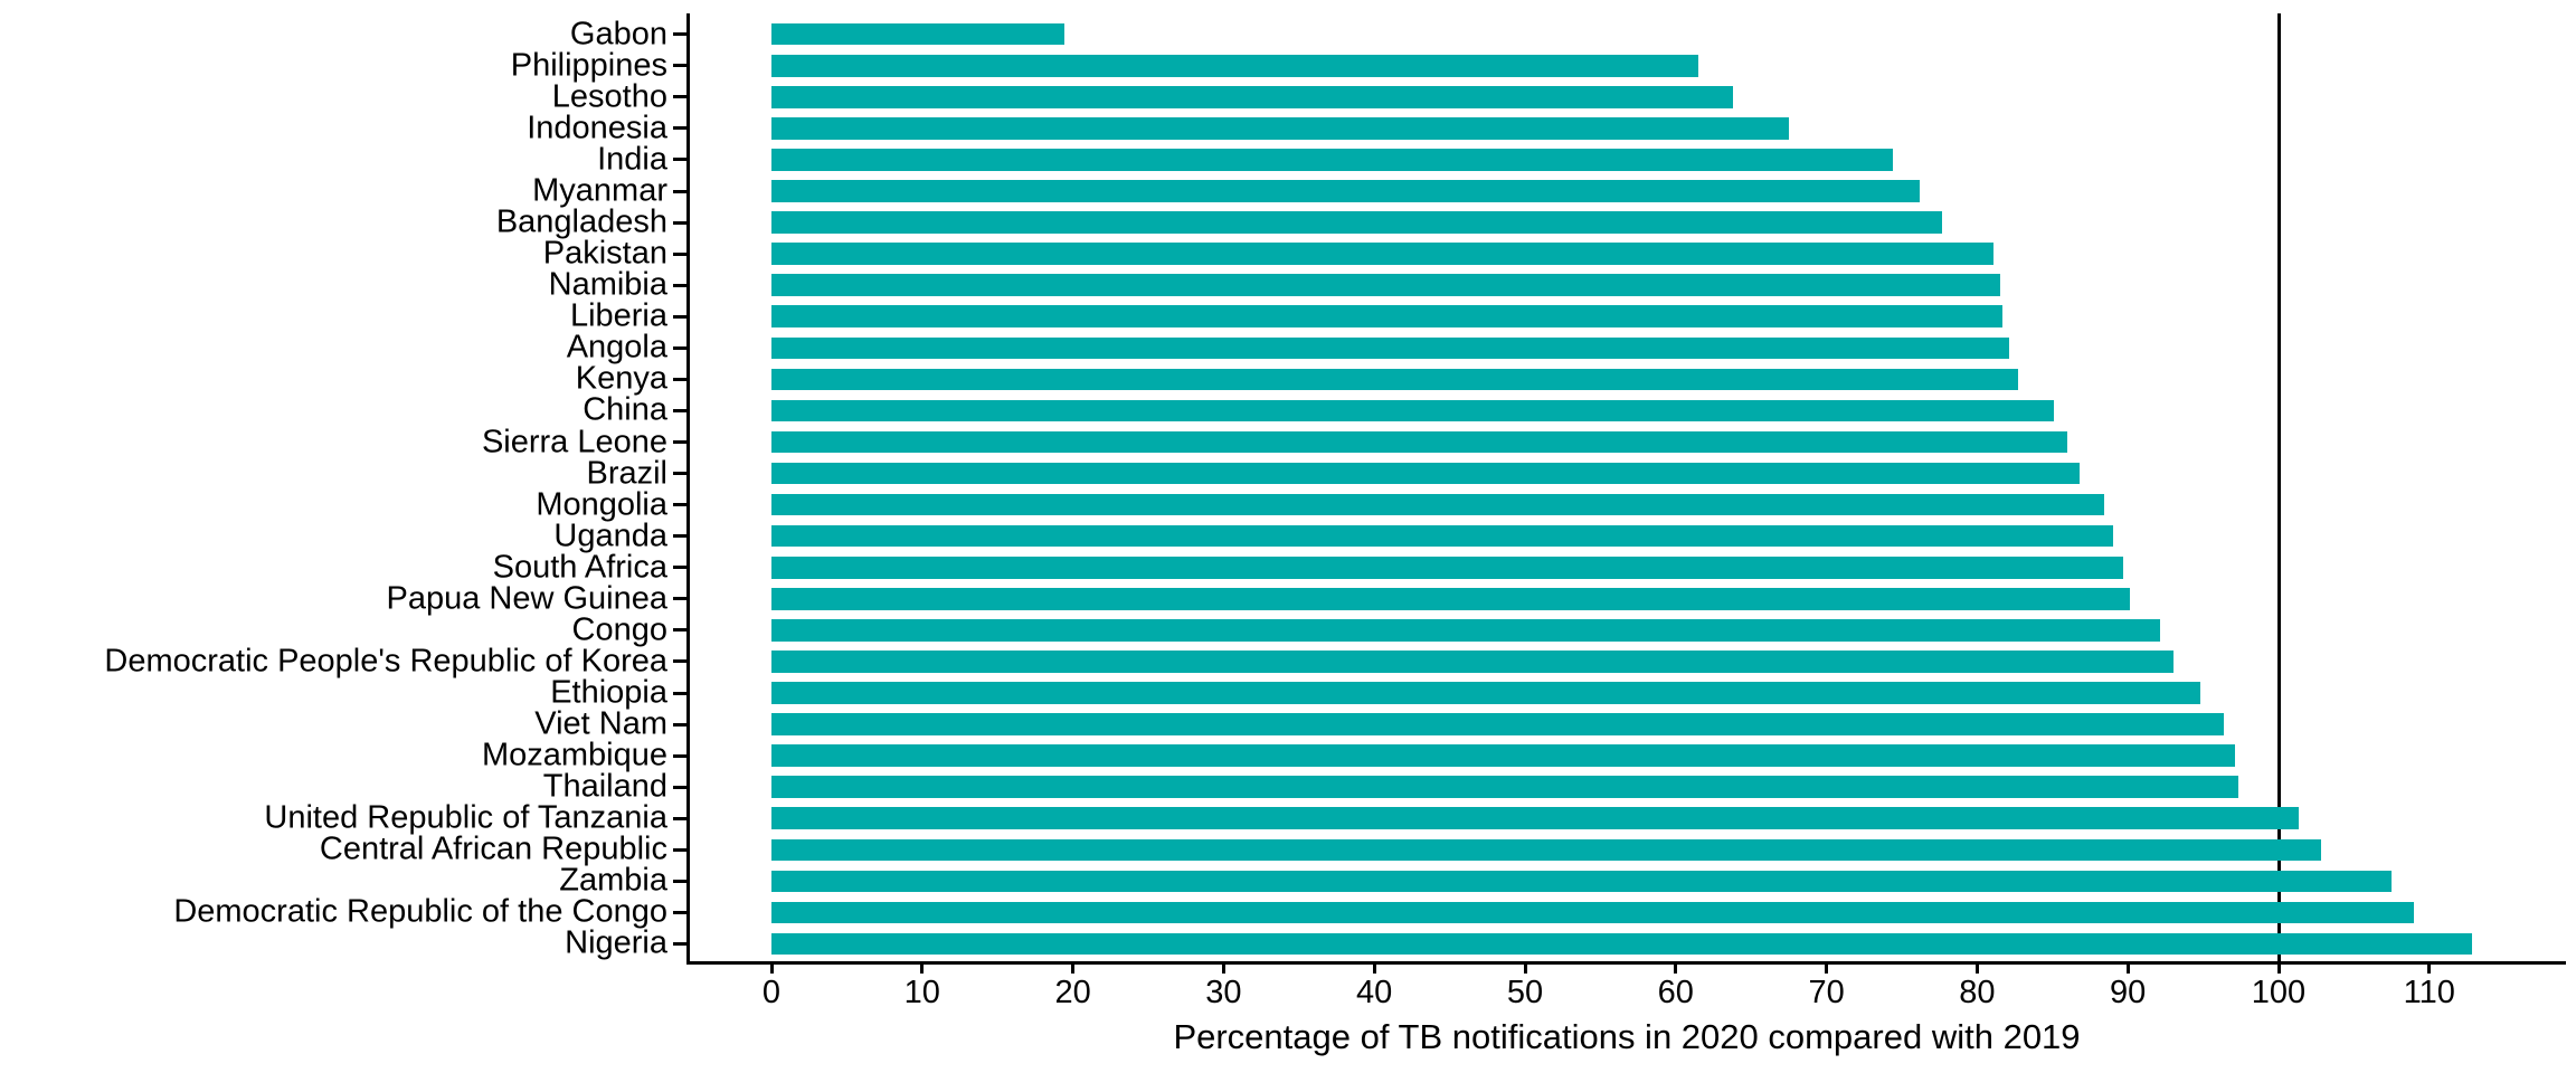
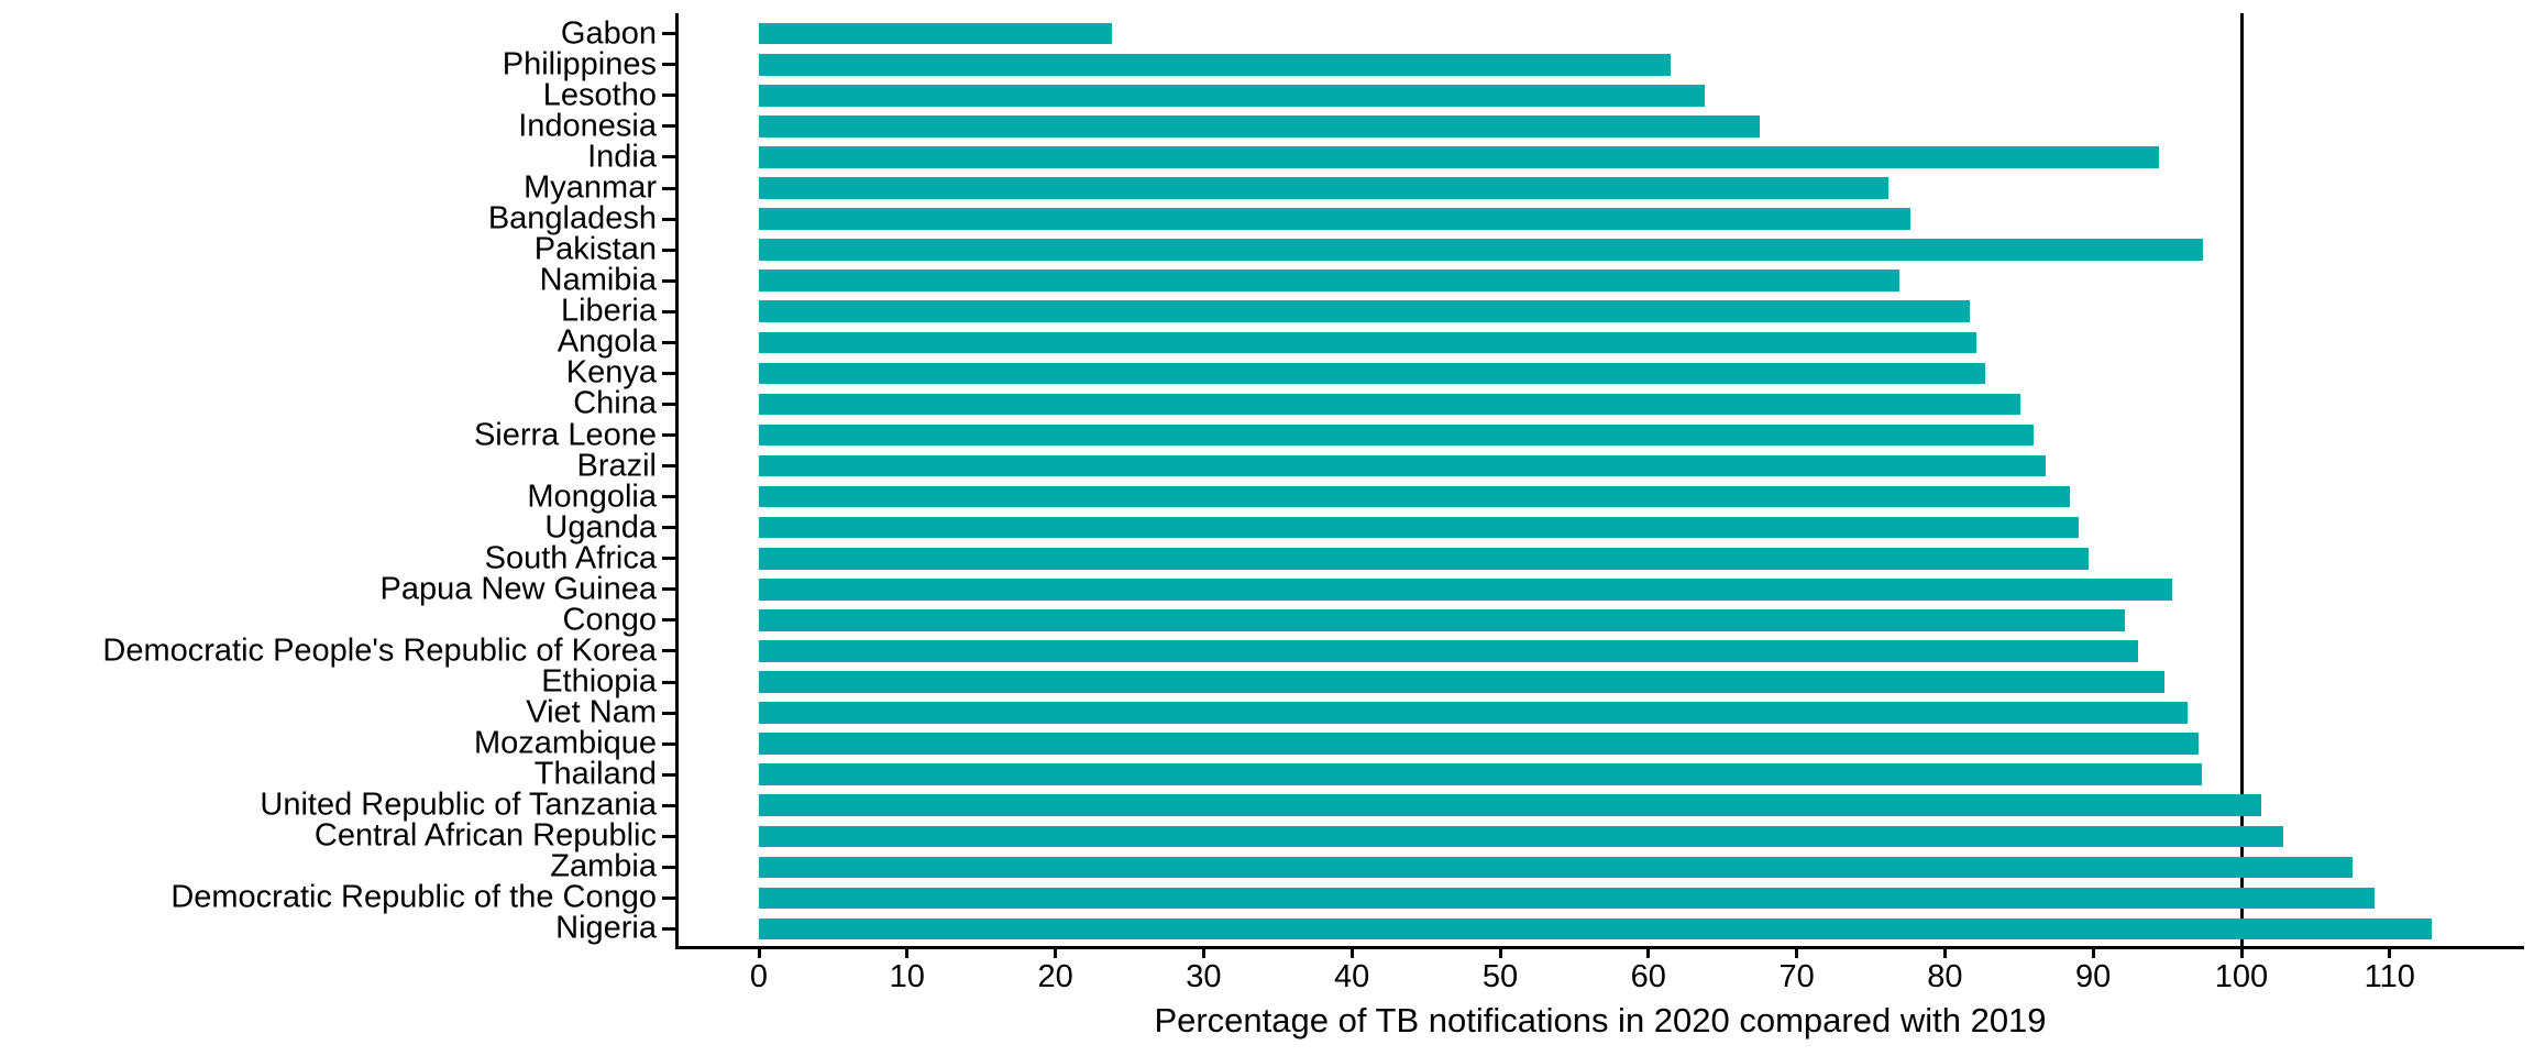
Gabon: 19.4 -> 23.8
India: 74.4 -> 94.4
Pakistan: 81.1 -> 97.4
Namibia: 81.5 -> 76.9
Papua New Guinea: 90.1 -> 95.3
